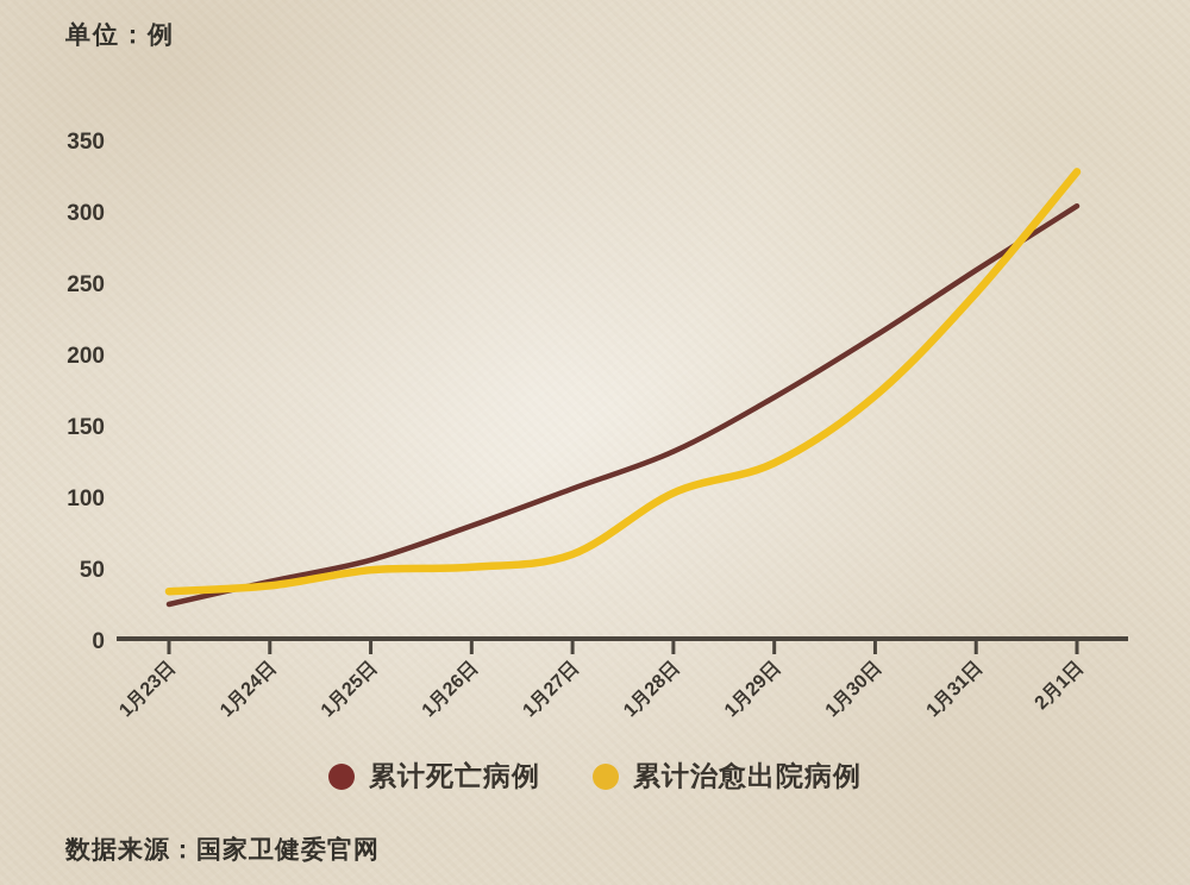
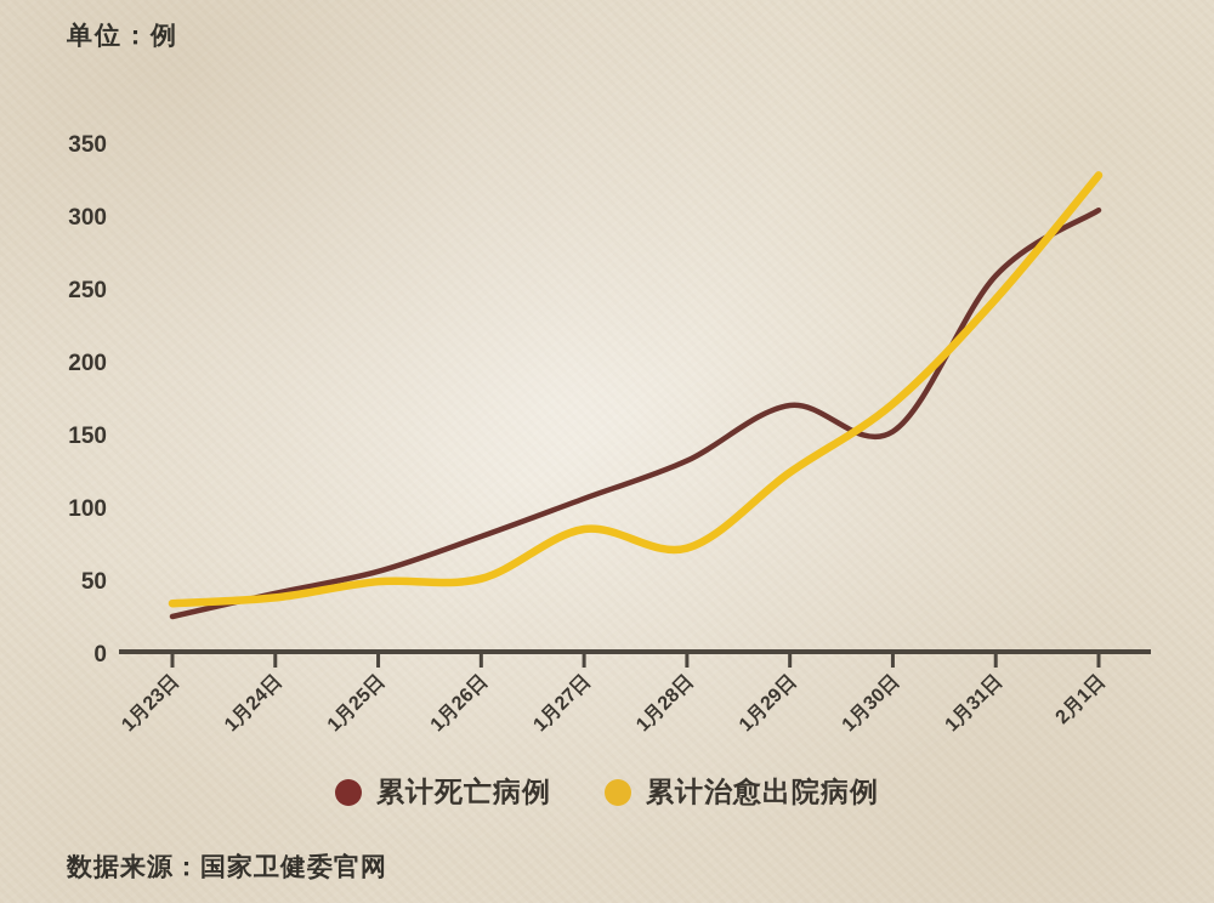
累计治愈出院病例/1月27日: 60 -> 85
累计治愈出院病例/1月28日: 103 -> 72
累计死亡病例/1月30日: 213 -> 152
